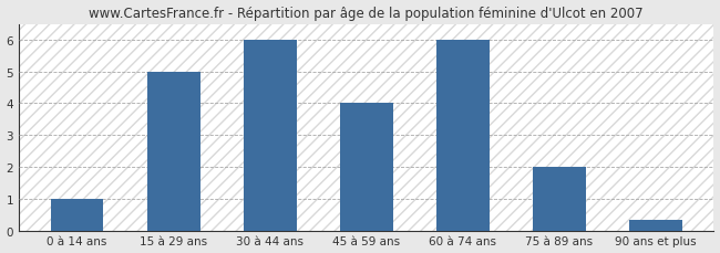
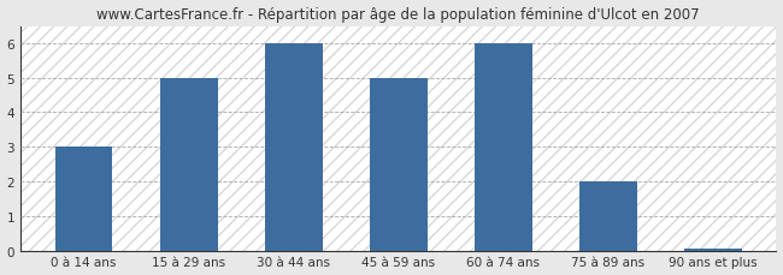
0 à 14 ans: 1.00 -> 3.00
45 à 59 ans: 4.00 -> 5.00
90 ans et plus: 0.35 -> 0.07
